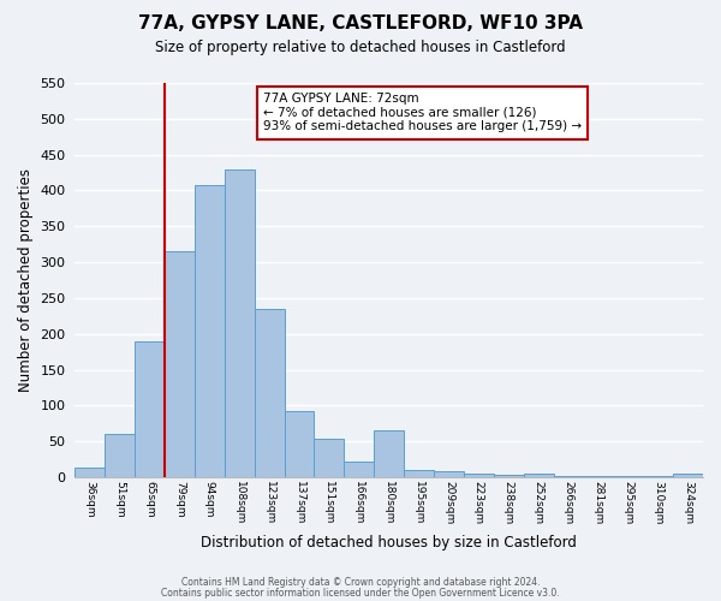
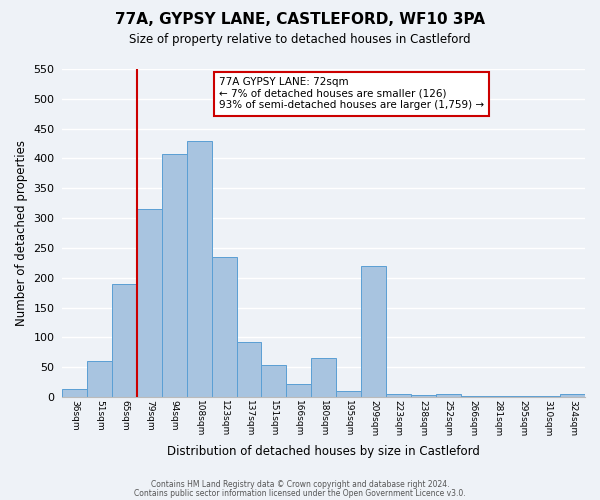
209sqm: 8 -> 220
